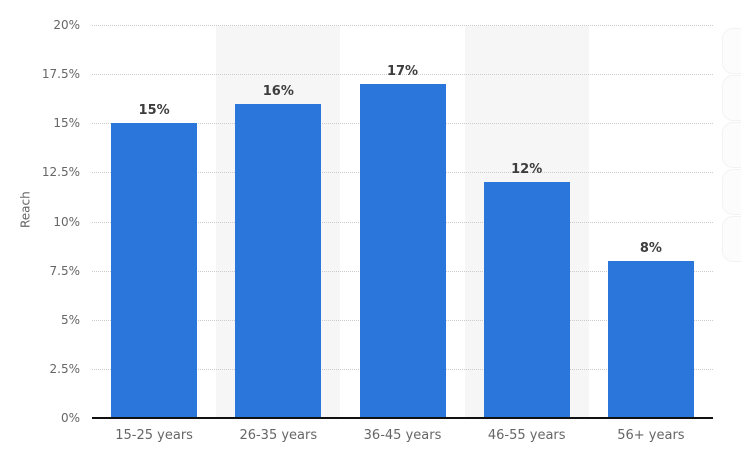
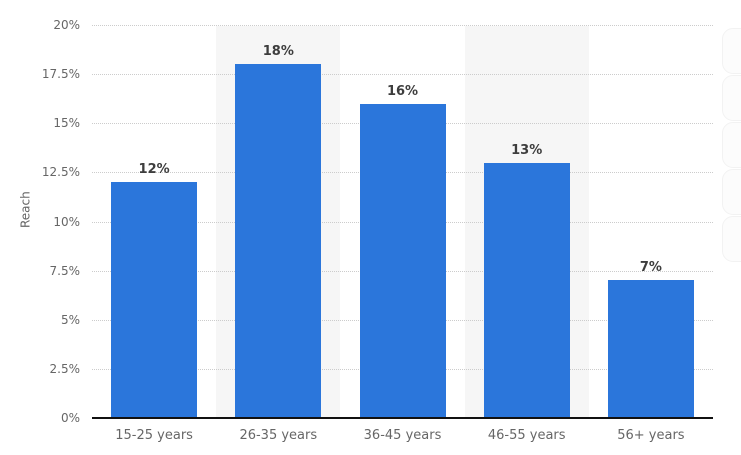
15-25 years: 15% -> 12%
26-35 years: 16% -> 18%
36-45 years: 17% -> 16%
46-55 years: 12% -> 13%
56+ years: 8% -> 7%
